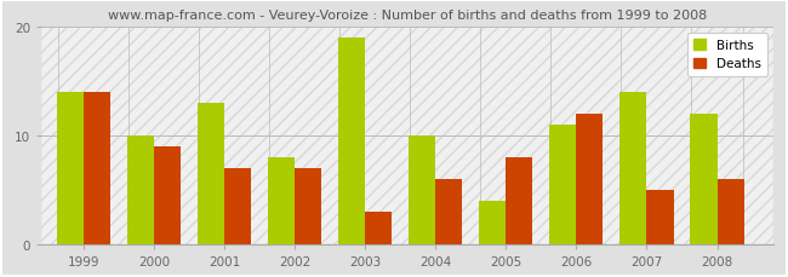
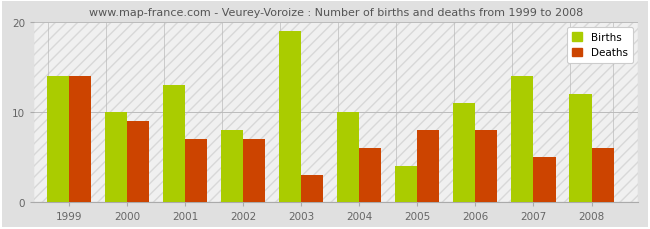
Deaths/2006: 12 -> 8
